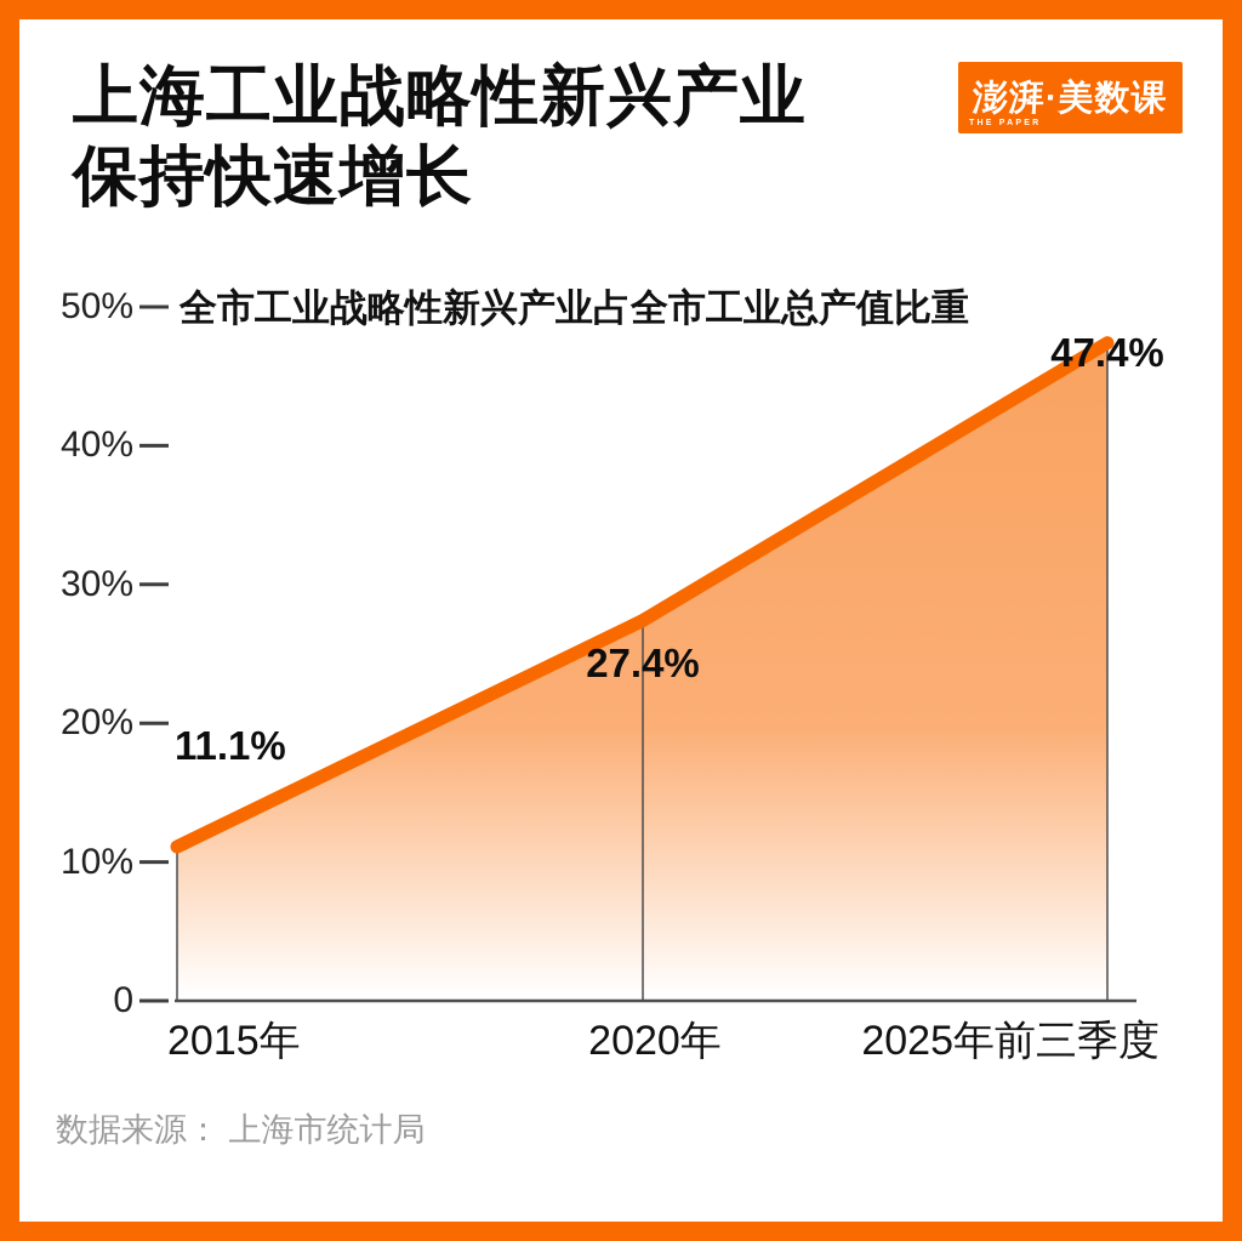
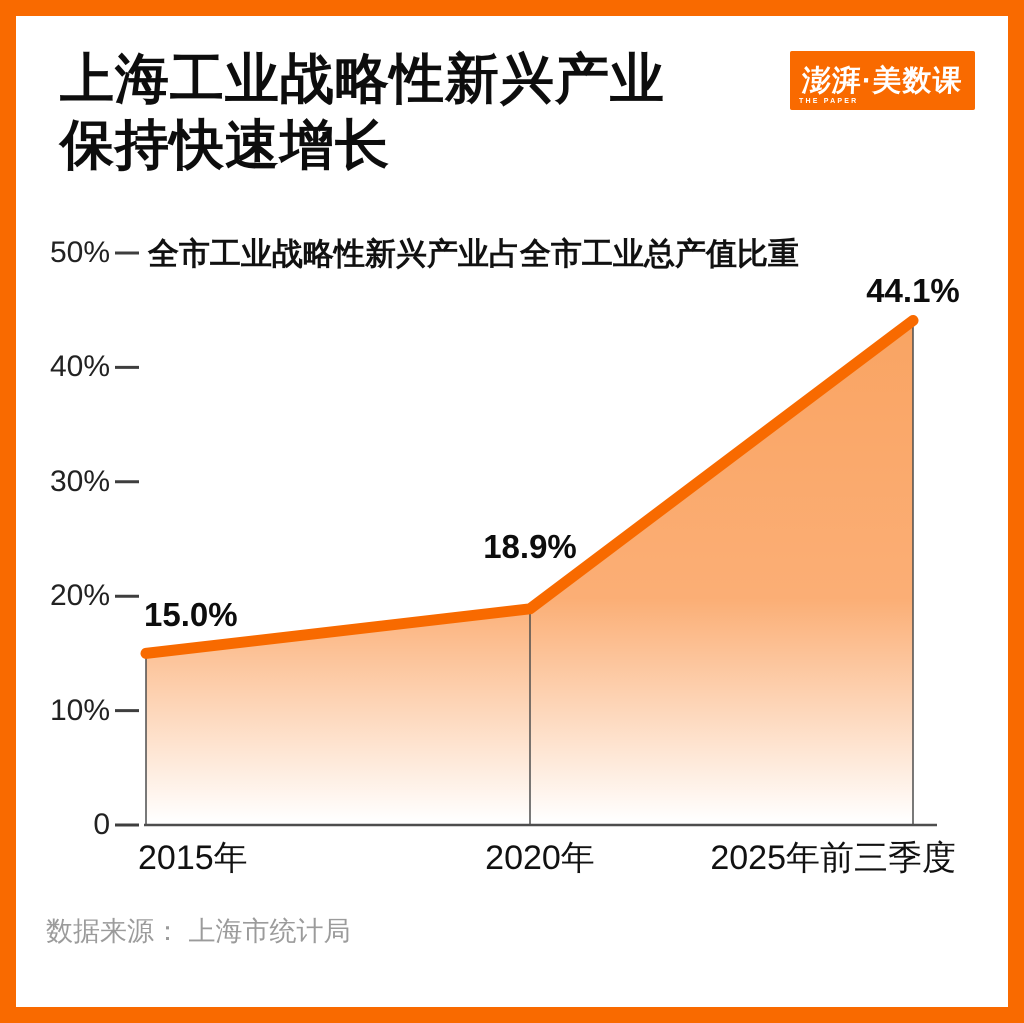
2015年: 11.1% -> 15.0%
2020年: 27.4% -> 18.9%
2025年前三季度: 47.4% -> 44.1%
